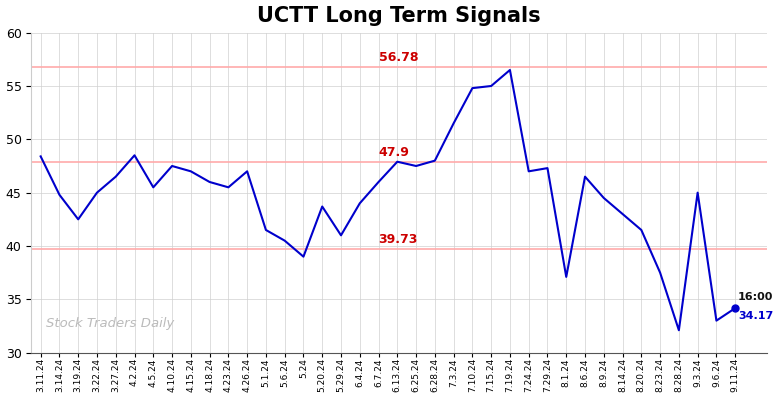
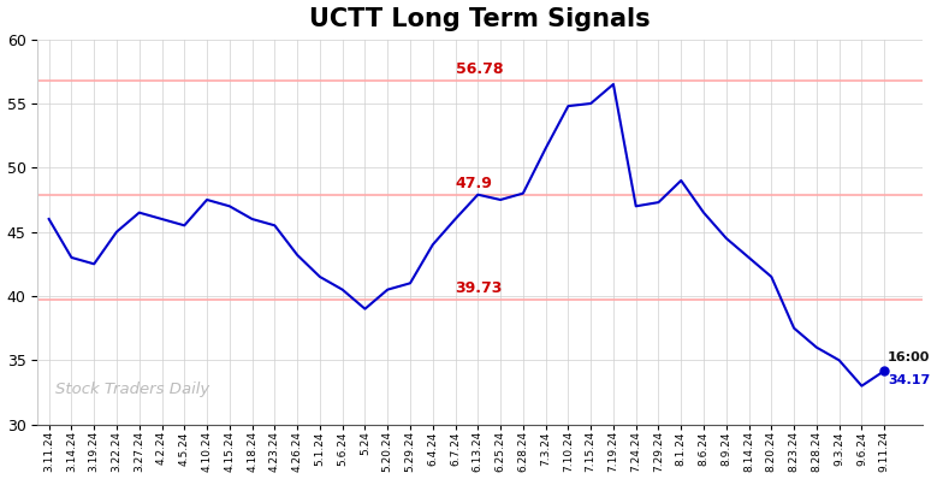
3.11.24: 48.4 -> 46.0
3.14.24: 44.8 -> 43.0
4.2.24: 48.5 -> 46.0
4.26.24: 47.0 -> 43.2
5.20.24: 43.7 -> 40.5
8.1.24: 37.1 -> 49.0
8.28.24: 32.1 -> 36.0
9.3.24: 45.0 -> 35.0
